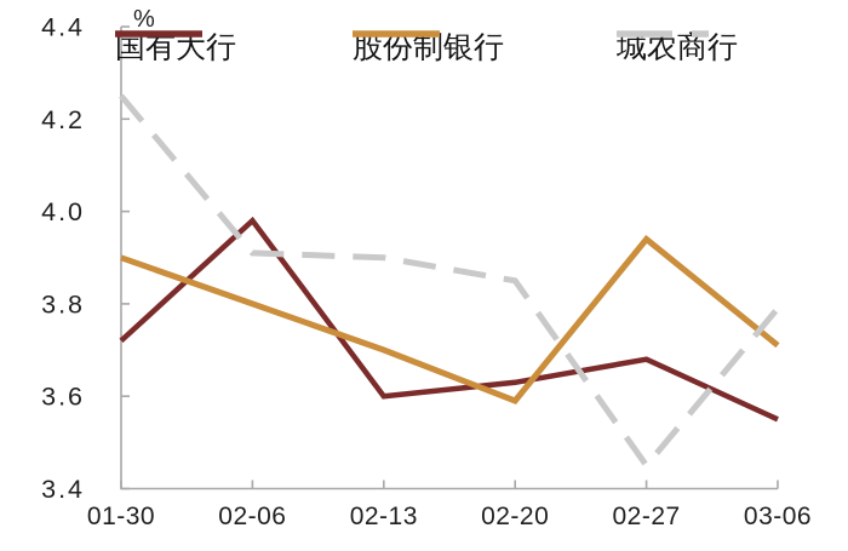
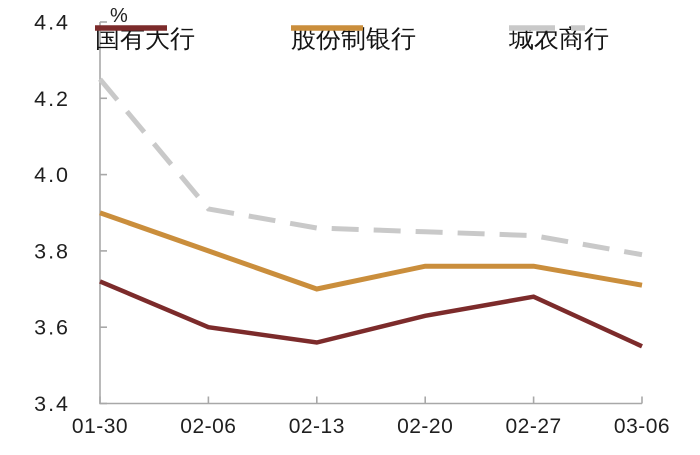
国有大行/02-06: 3.98 -> 3.60
国有大行/02-13: 3.60 -> 3.56
城农商行/02-13: 3.90 -> 3.86
股份制银行/02-20: 3.59 -> 3.76
股份制银行/02-27: 3.94 -> 3.76
城农商行/02-27: 3.45 -> 3.84
